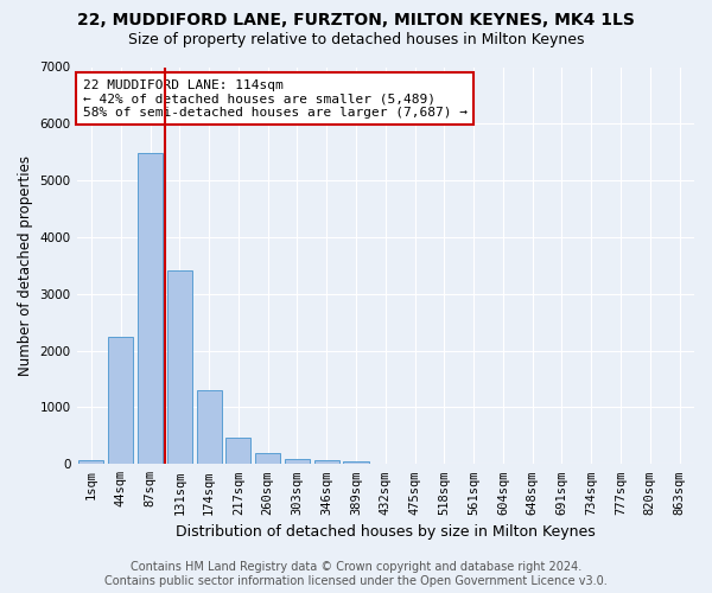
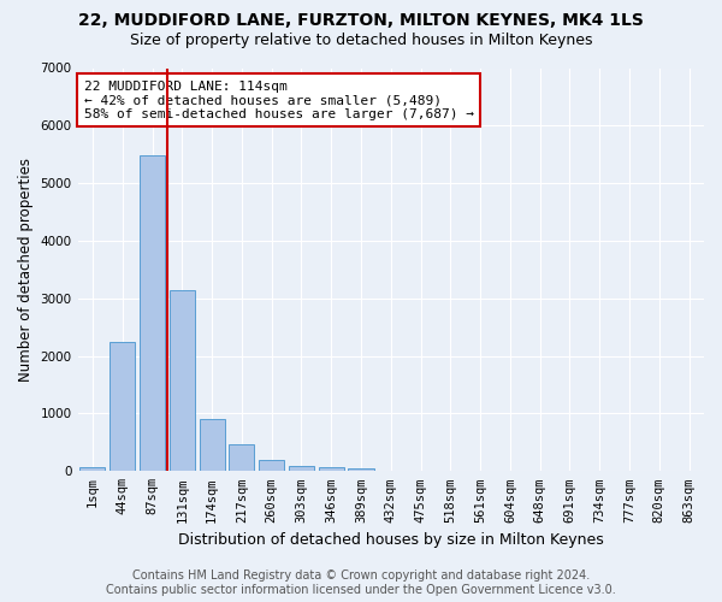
131sqm: 3420 -> 3150
174sqm: 1300 -> 900
